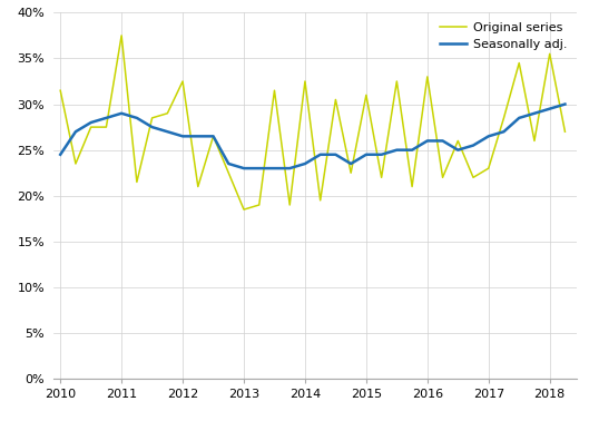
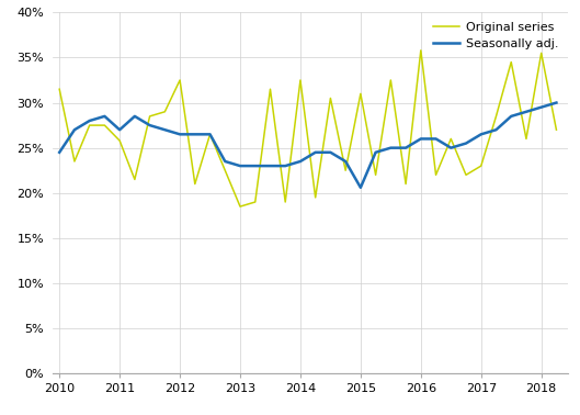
Original series/2011: 37.5% -> 25.8%
Seasonally adj./2011: 29.0% -> 27.0%
Seasonally adj./2015: 24.5% -> 20.6%
Original series/2016: 33.0% -> 35.8%
